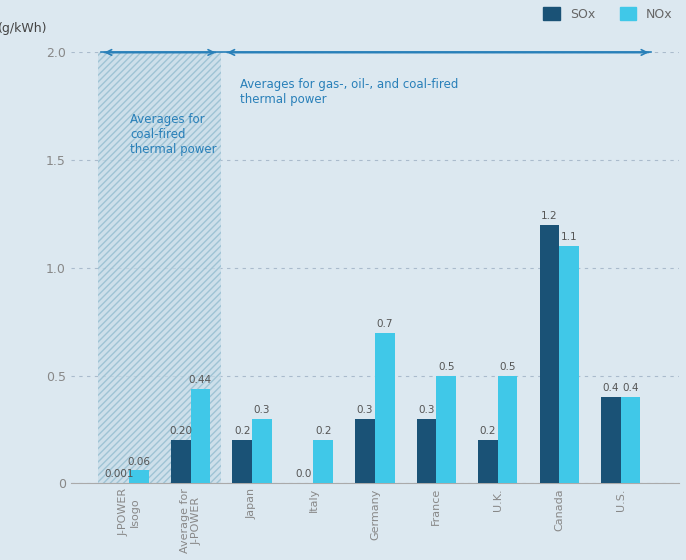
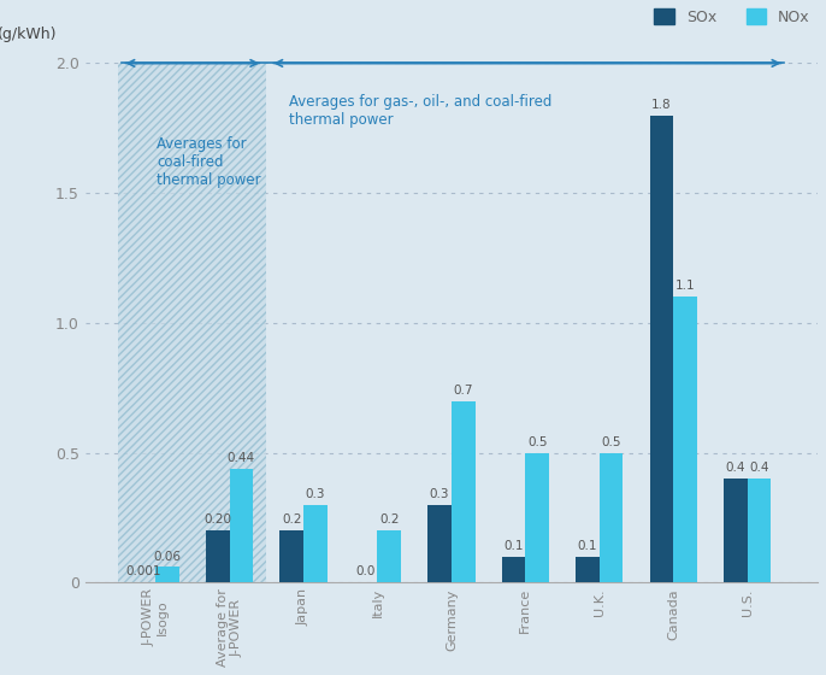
SOx/France: 0.3 -> 0.1
SOx/U.K.: 0.2 -> 0.1
SOx/Canada: 1.2 -> 1.8
